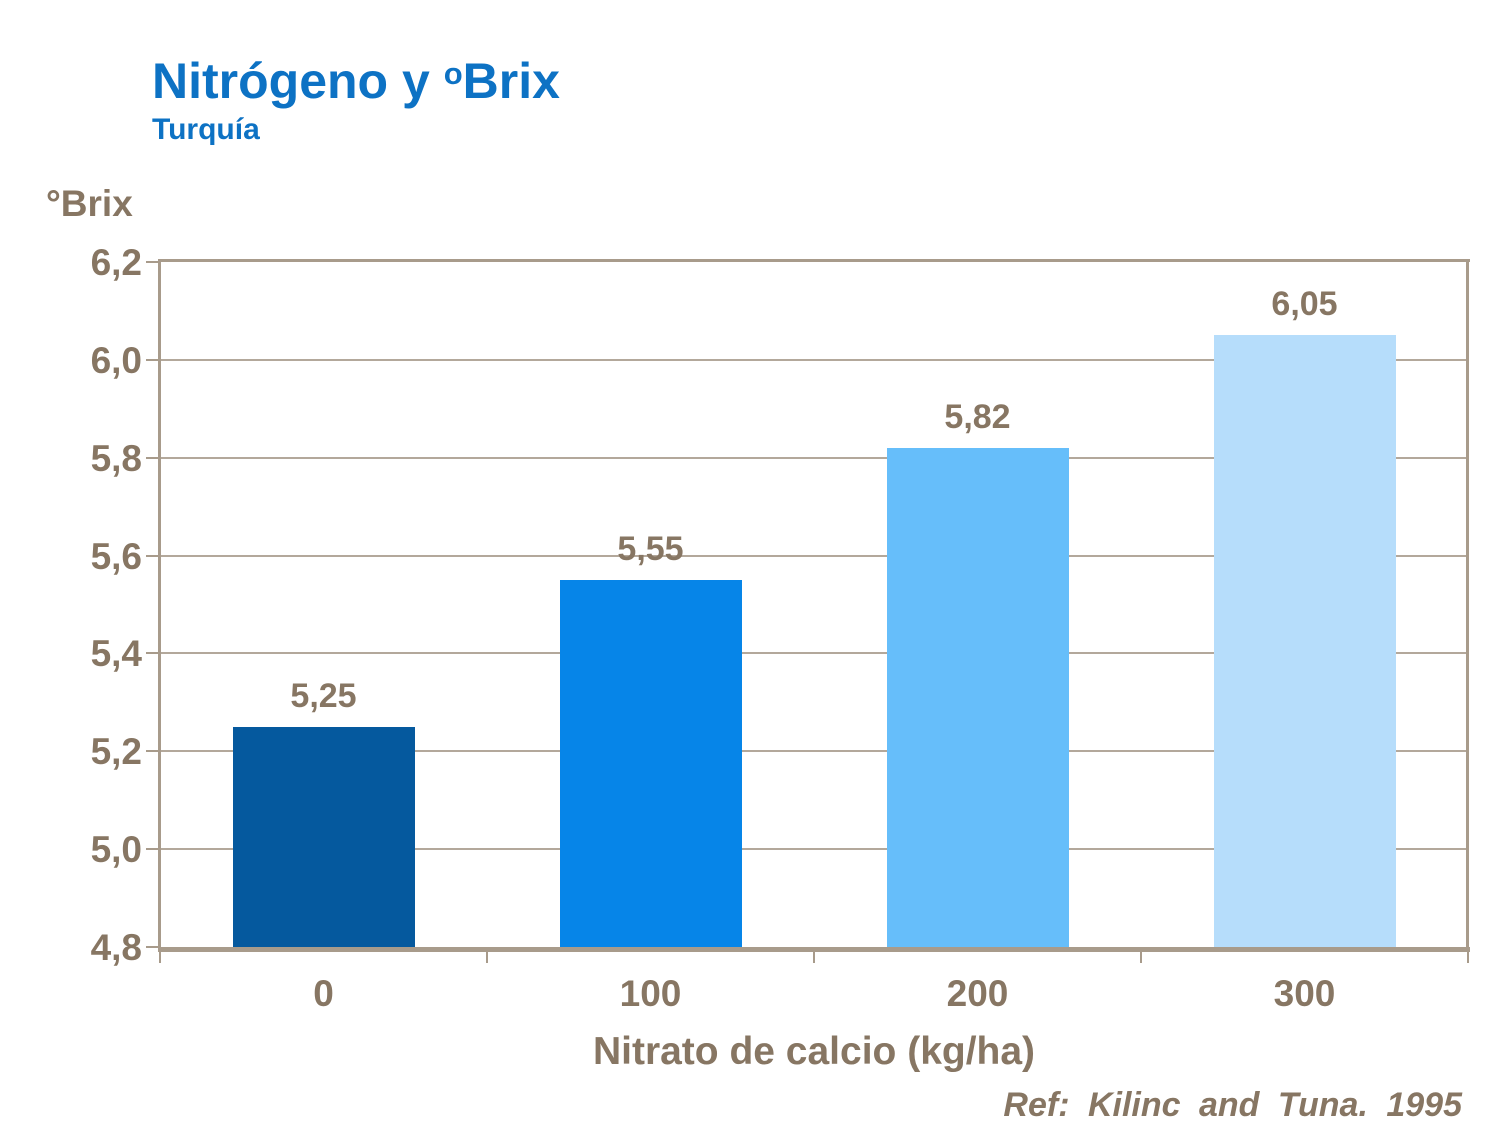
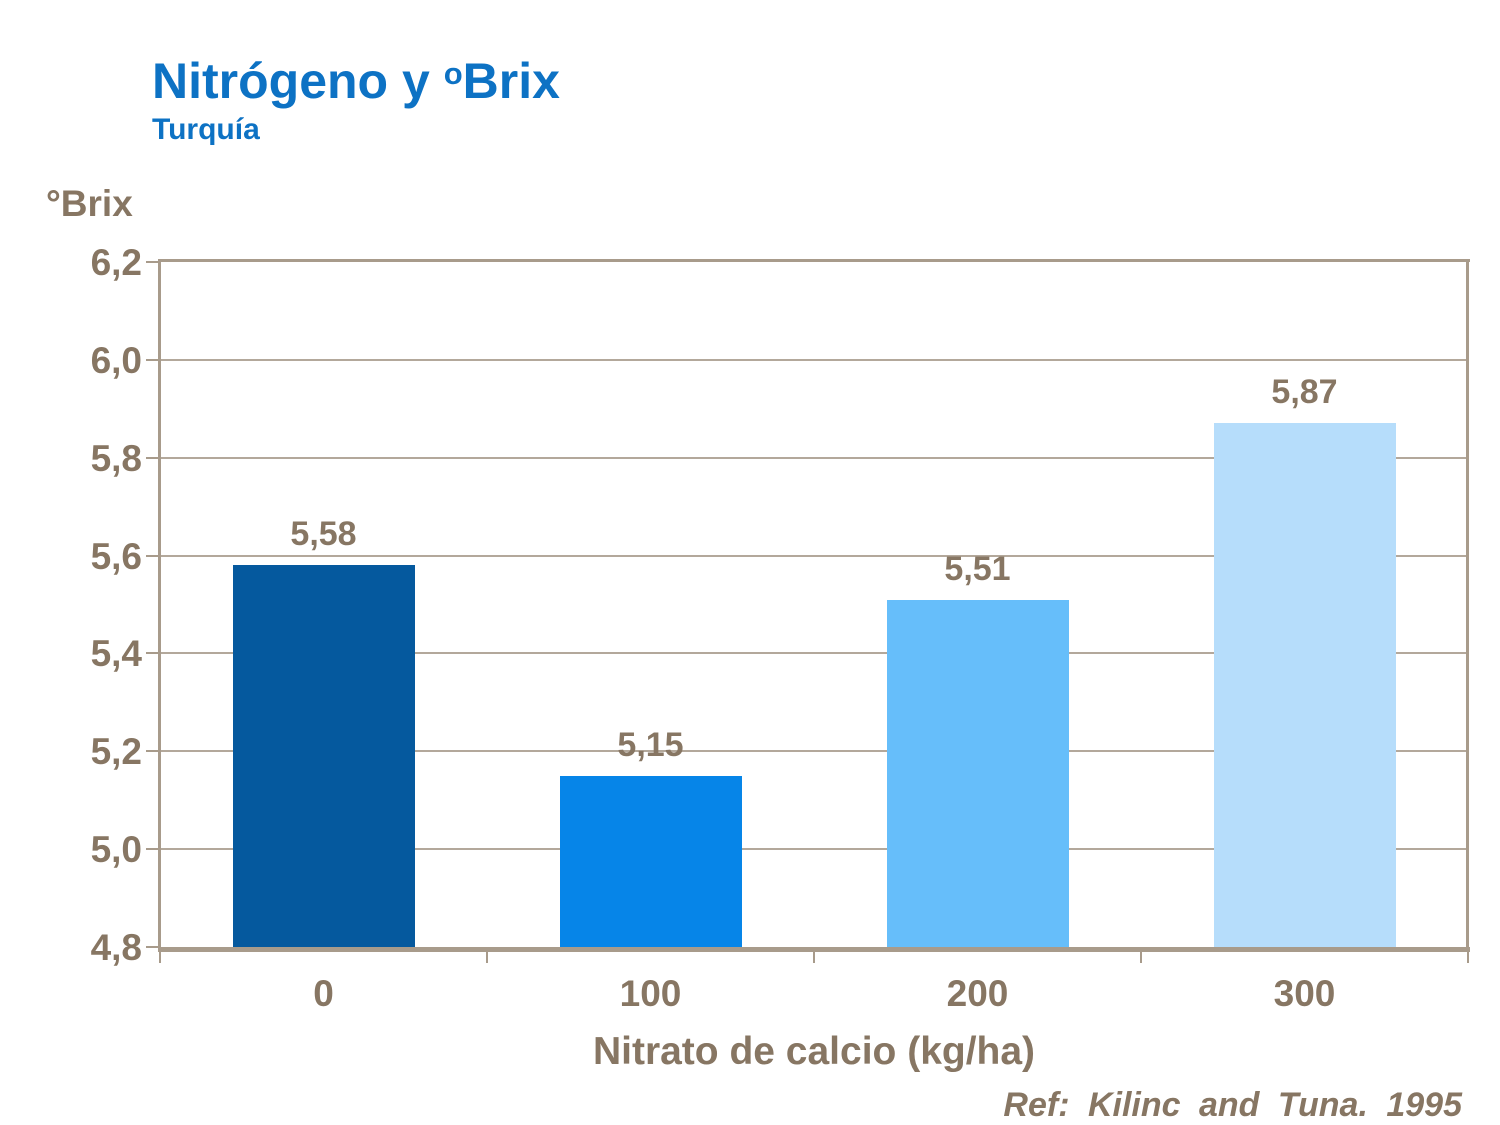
0: 5,25 -> 5,58
100: 5,55 -> 5,15
200: 5,82 -> 5,51
300: 6,05 -> 5,87
